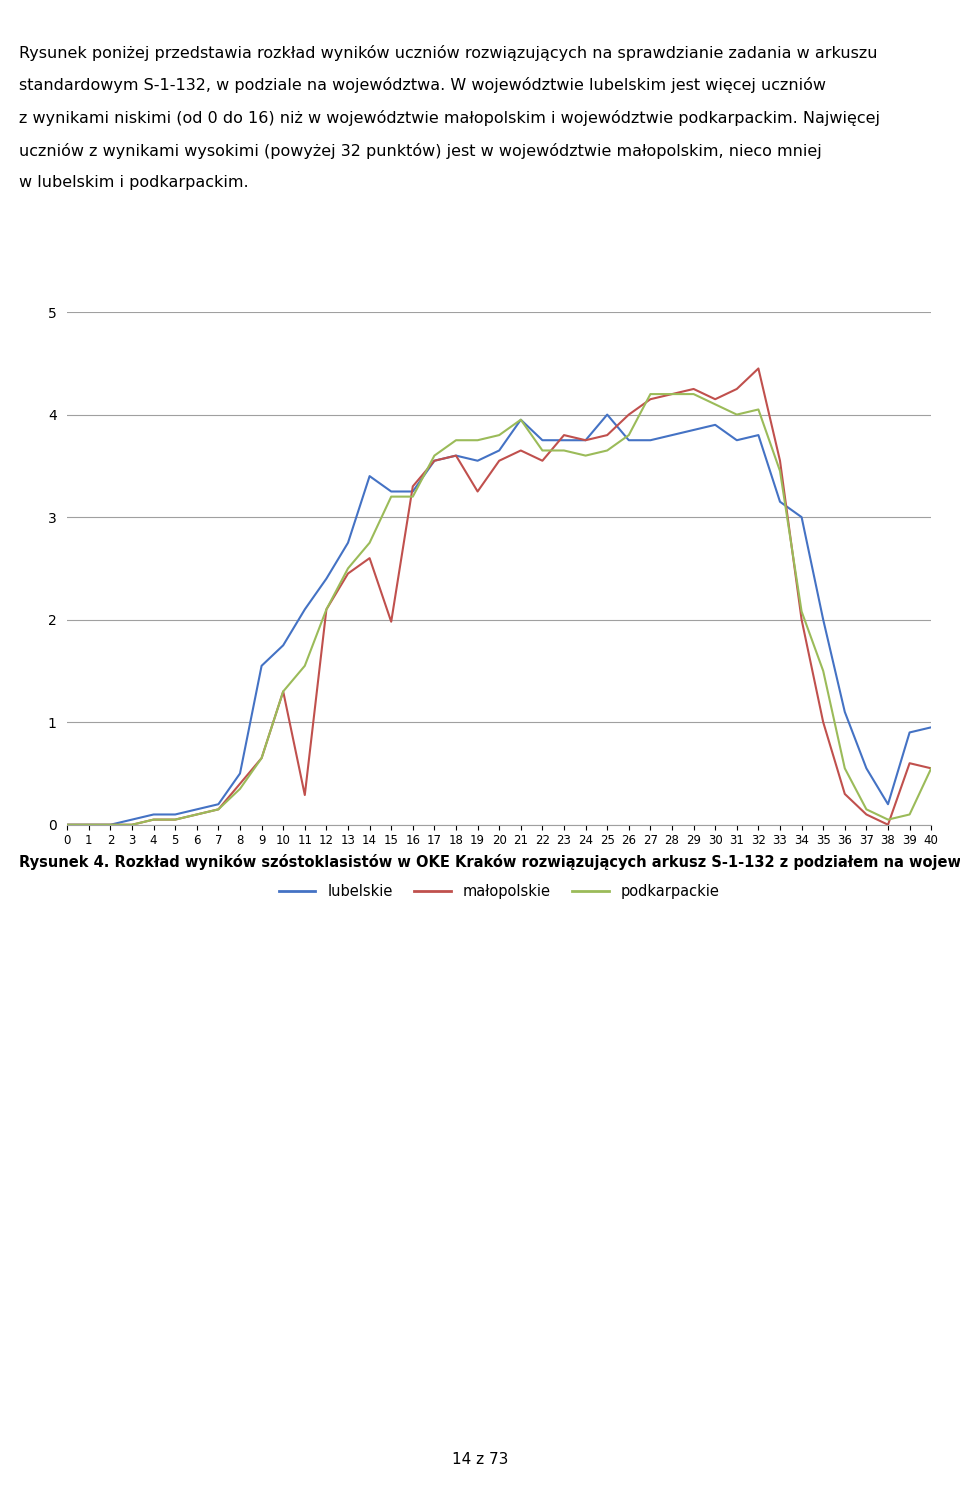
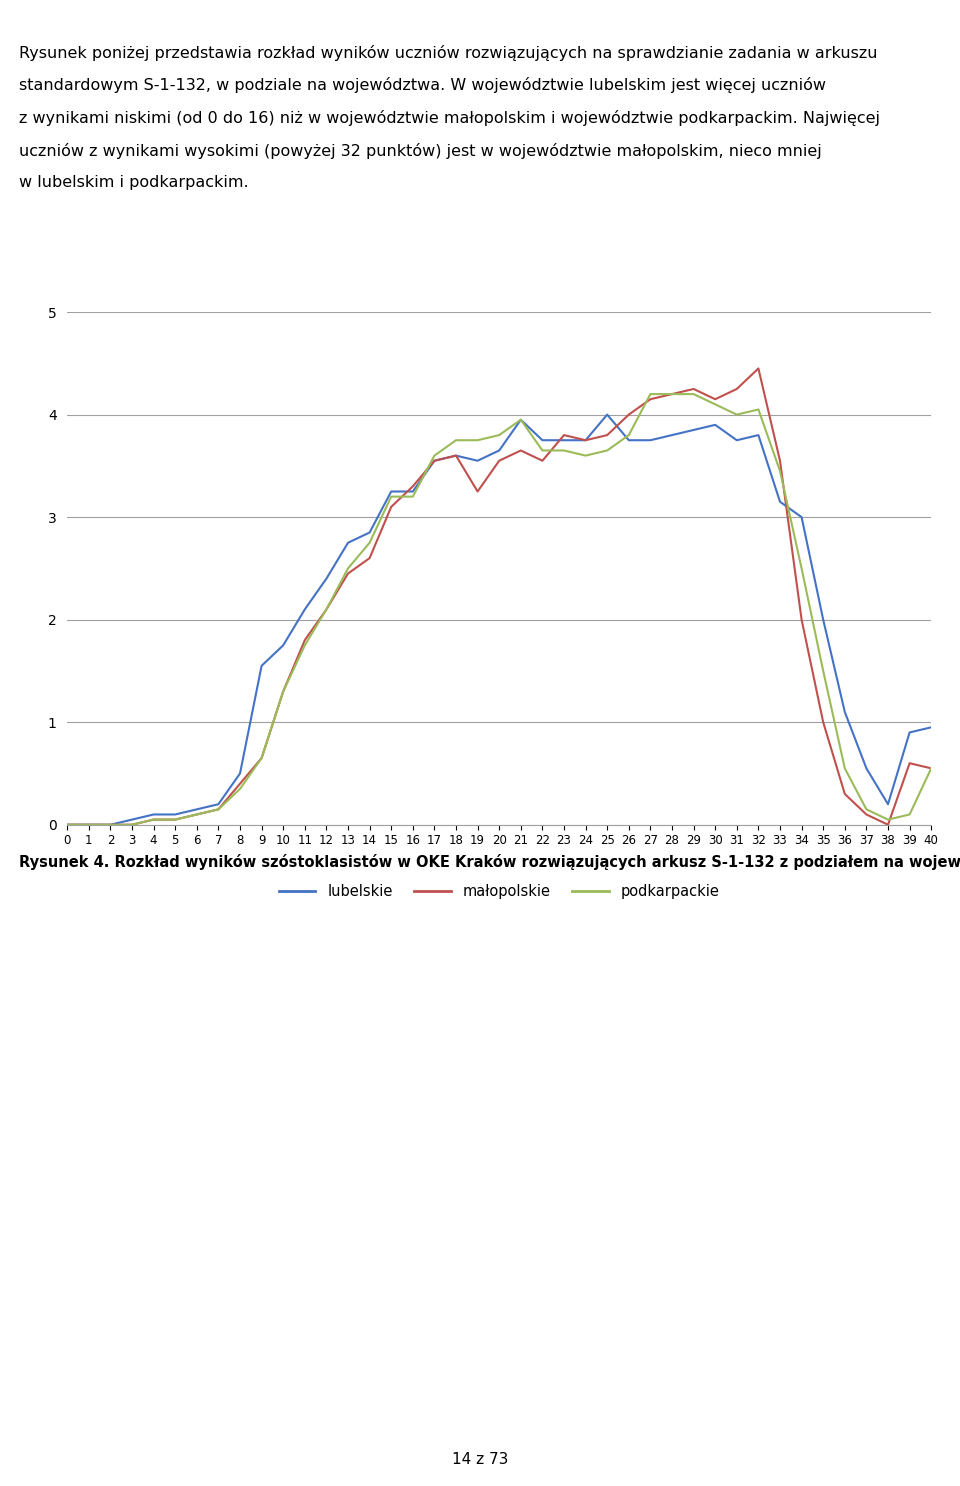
małopolskie/11: 0.29 -> 1.80
podkarpackie/11: 1.55 -> 1.75
lubelskie/14: 3.40 -> 2.85
małopolskie/15: 1.98 -> 3.10
podkarpackie/34: 2.08 -> 2.50
